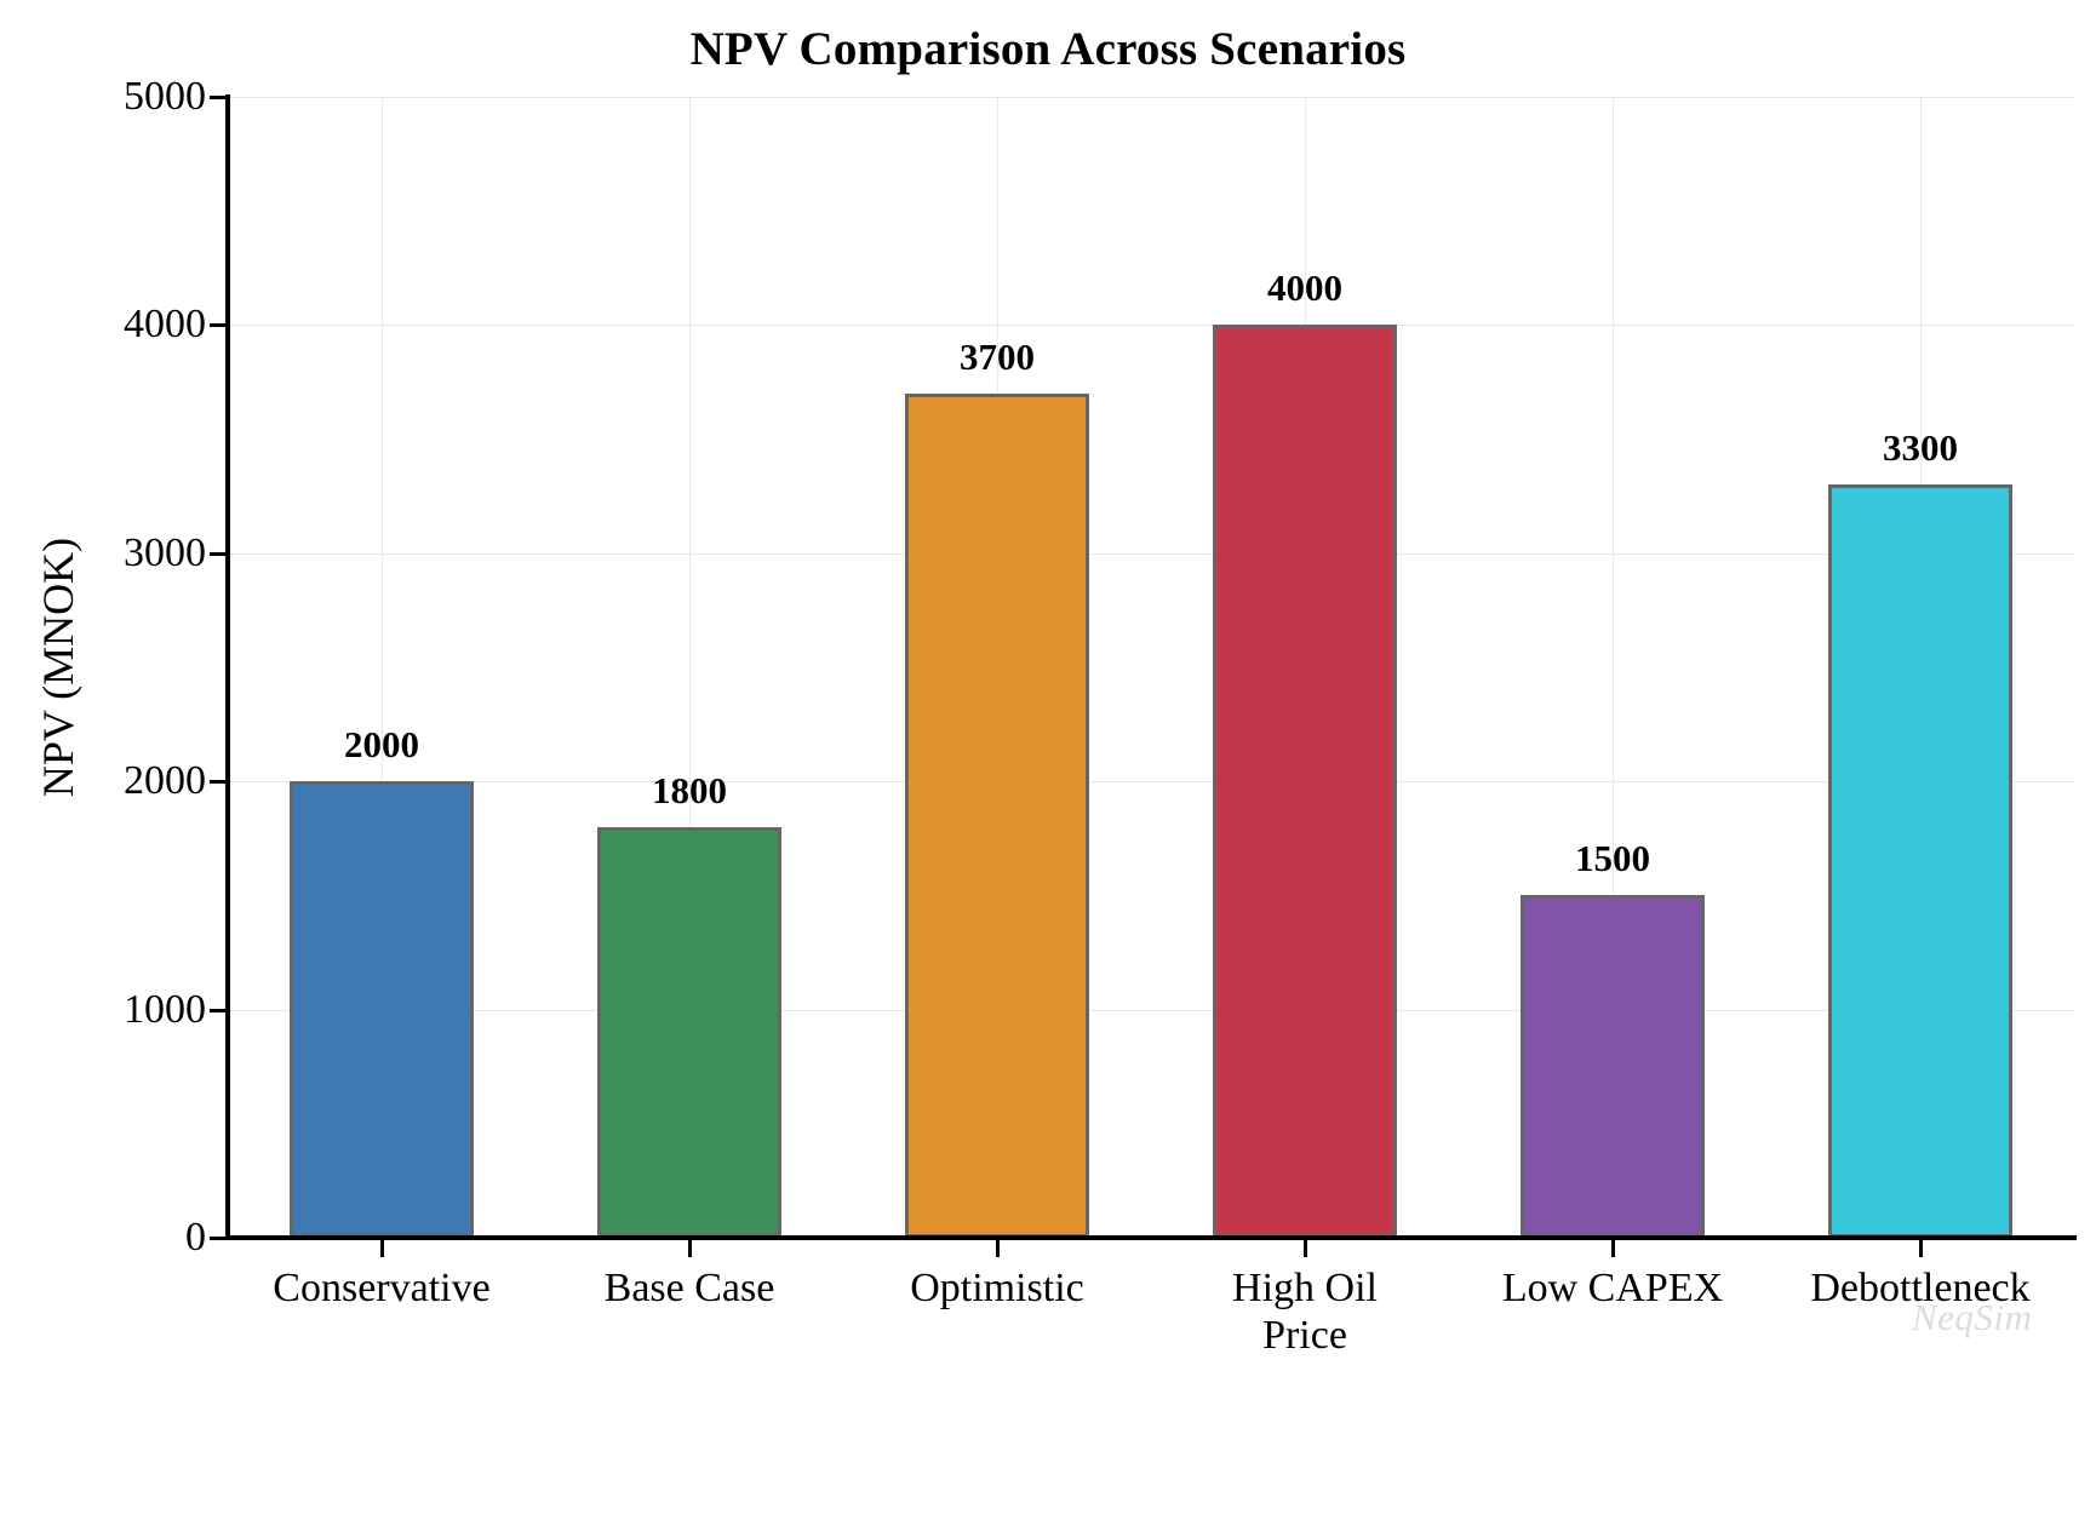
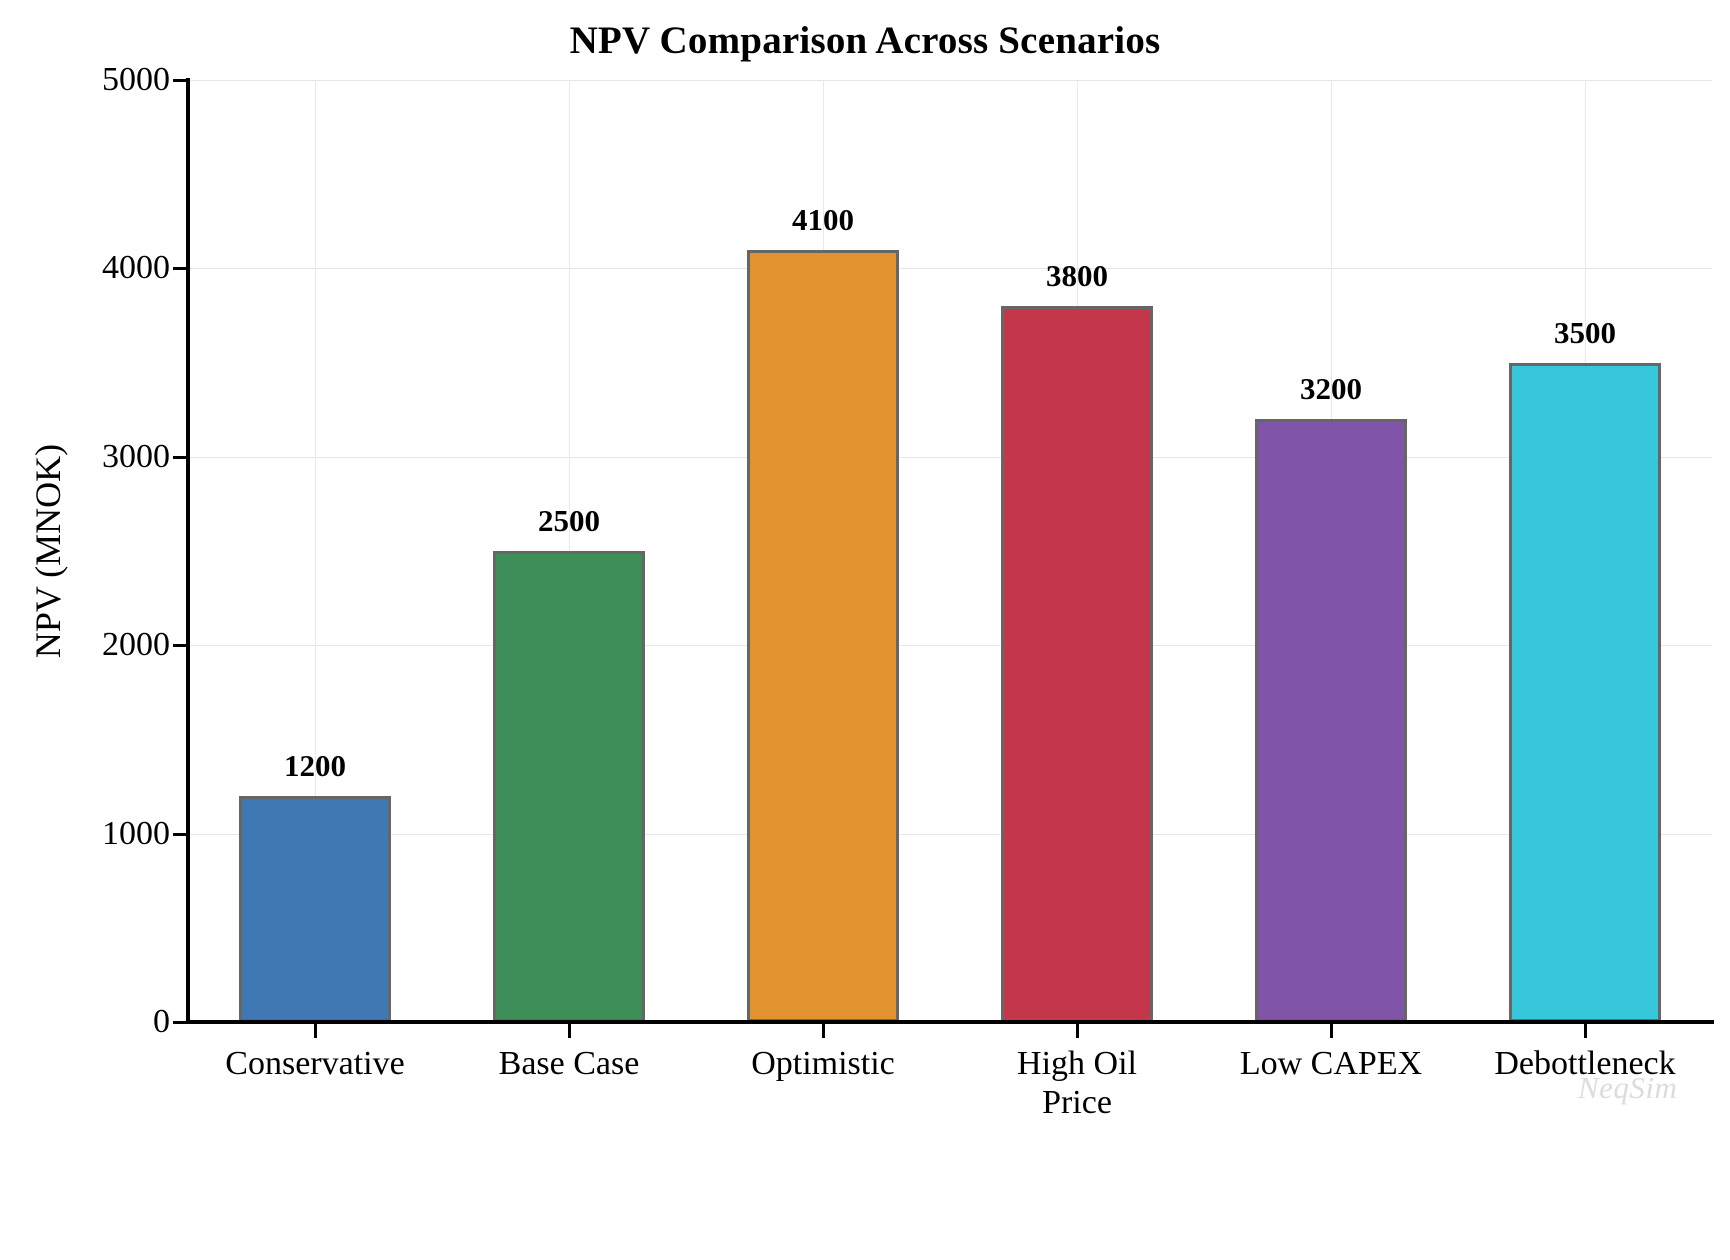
Conservative: 2000 -> 1200
Base Case: 1800 -> 2500
Optimistic: 3700 -> 4100
High Oil Price: 4000 -> 3800
Low CAPEX: 1500 -> 3200
Debottleneck: 3300 -> 3500
